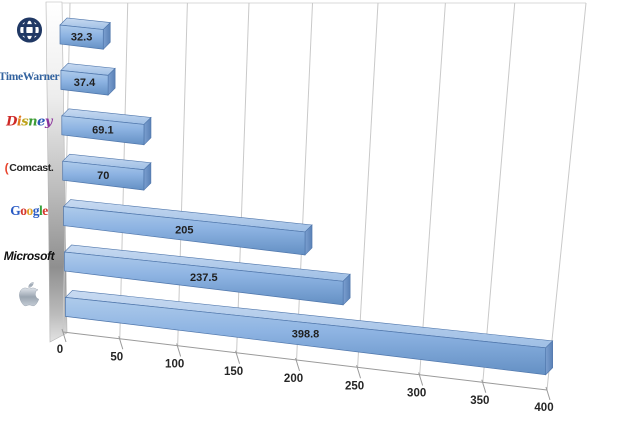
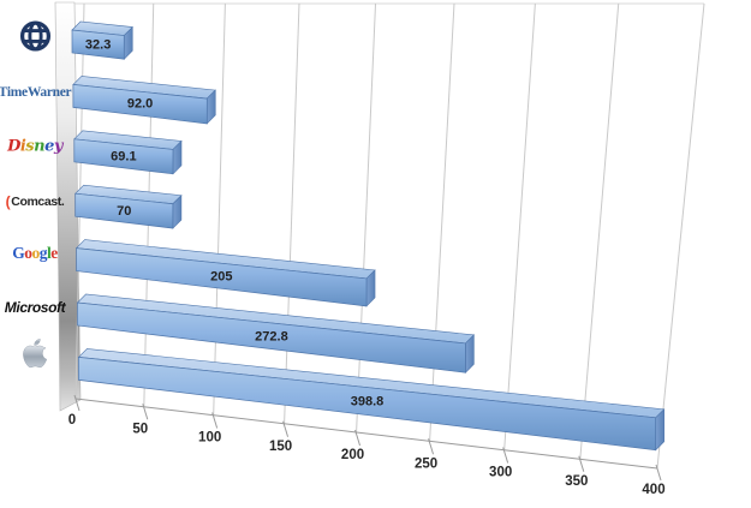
TimeWarner: 37.4 -> 92.0
Microsoft: 237.5 -> 272.8
